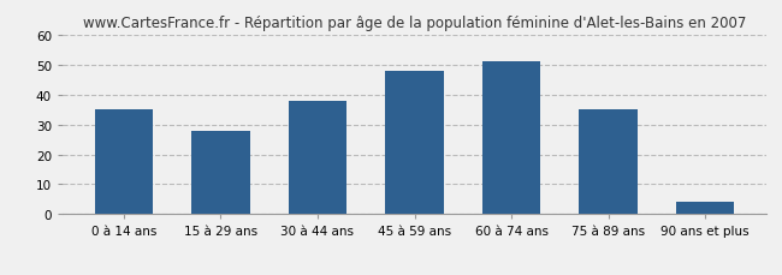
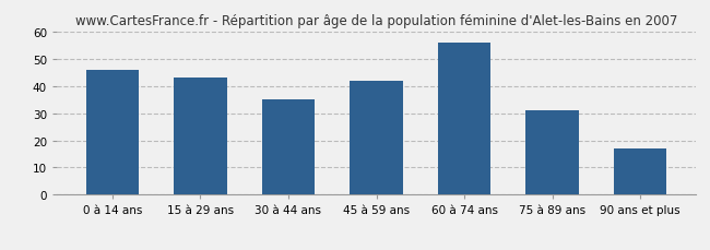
0 à 14 ans: 35 -> 46
15 à 29 ans: 28 -> 43
30 à 44 ans: 38 -> 35
45 à 59 ans: 48 -> 42
60 à 74 ans: 51 -> 56
75 à 89 ans: 35 -> 31
90 ans et plus: 4 -> 17
